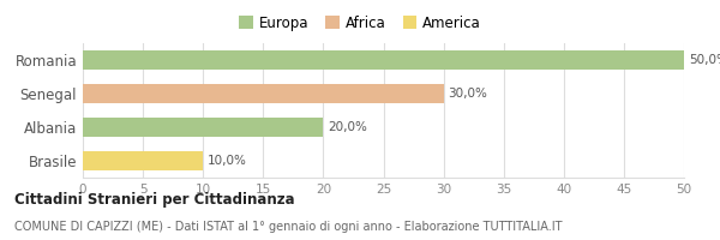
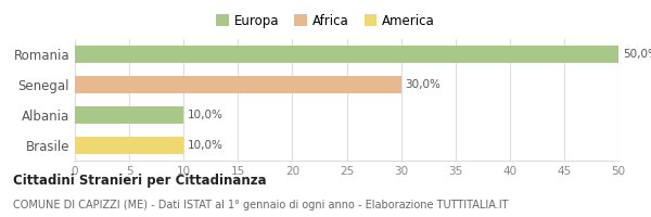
Albania: 20,0% -> 10,0%
